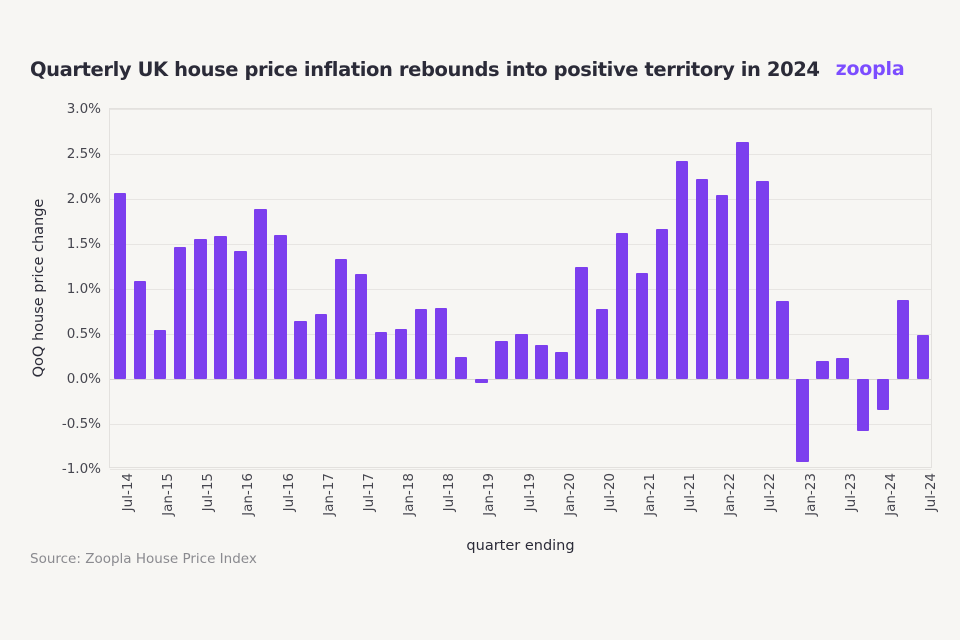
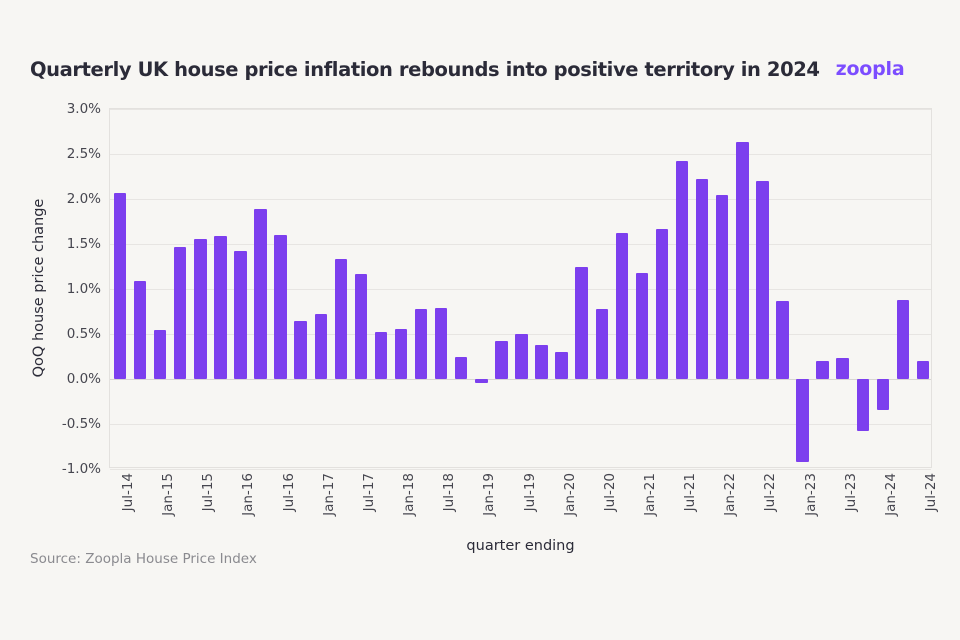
Jul-24: 0.5% -> 0.2%
